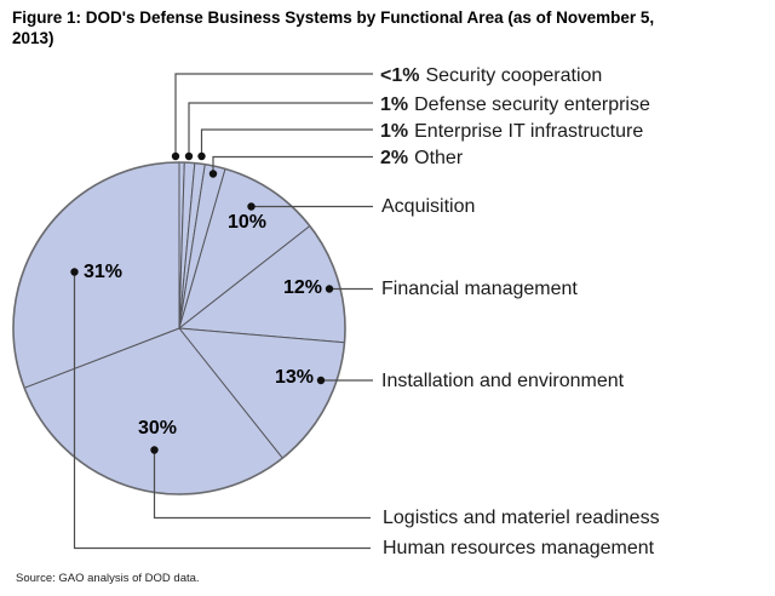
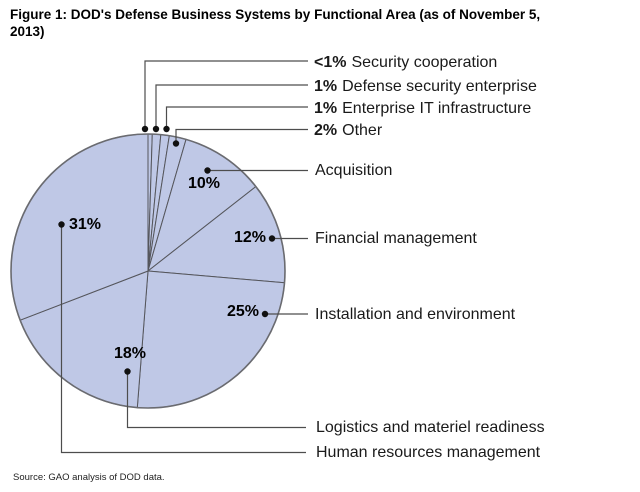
Installation and environment: 13% -> 25%
Logistics and materiel readiness: 30% -> 18%
